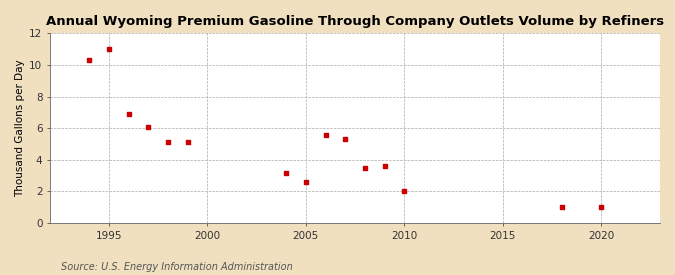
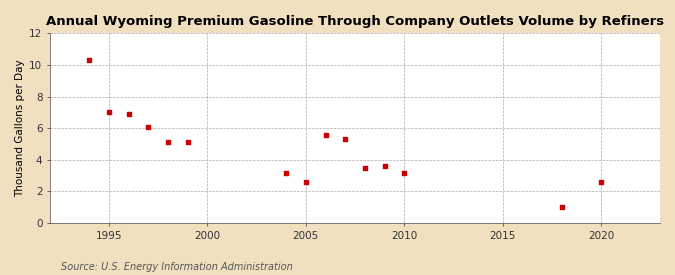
1995: 11.0 -> 7.0
2010: 2.0 -> 3.2
2020: 1.0 -> 2.6
